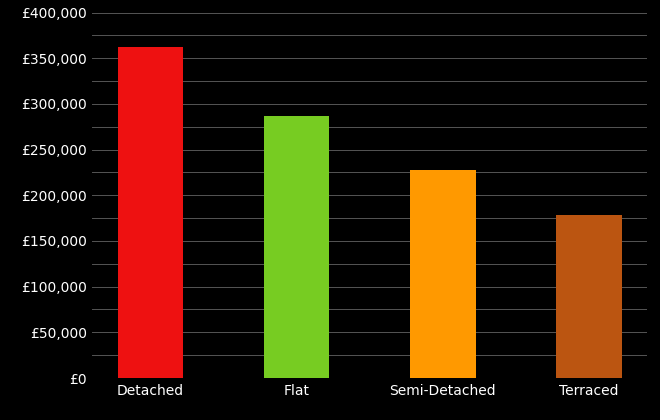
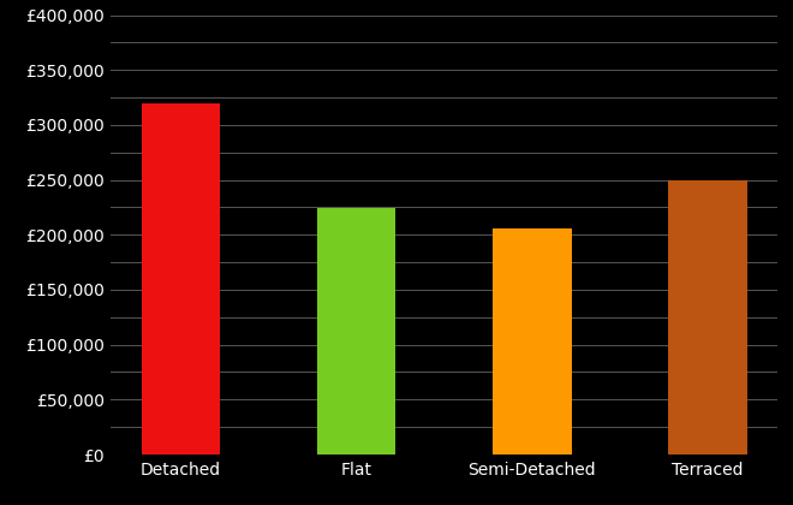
Detached: £362,000 -> £320,000
Flat: £287,000 -> £224,000
Semi-Detached: £228,000 -> £206,000
Terraced: £178,000 -> £250,000
